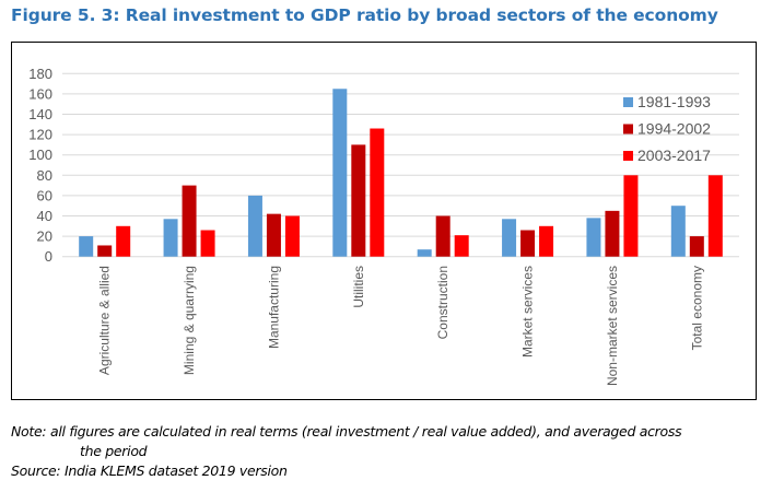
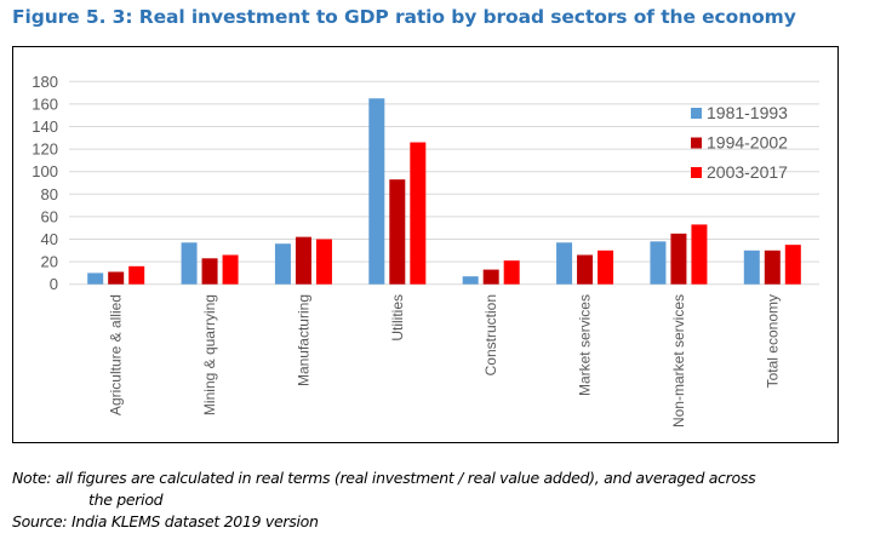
1981-1993/Agriculture & allied: 20 -> 10
2003-2017/Agriculture & allied: 30 -> 20
1994-2002/Mining & quarrying: 70 -> 20
1981-1993/Manufacturing: 60 -> 40
1994-2002/Utilities: 110 -> 90
1994-2002/Construction: 40 -> 10
2003-2017/Non-market services: 80 -> 50
1981-1993/Total economy: 50 -> 30
1994-2002/Total economy: 20 -> 30
2003-2017/Total economy: 80 -> 40
